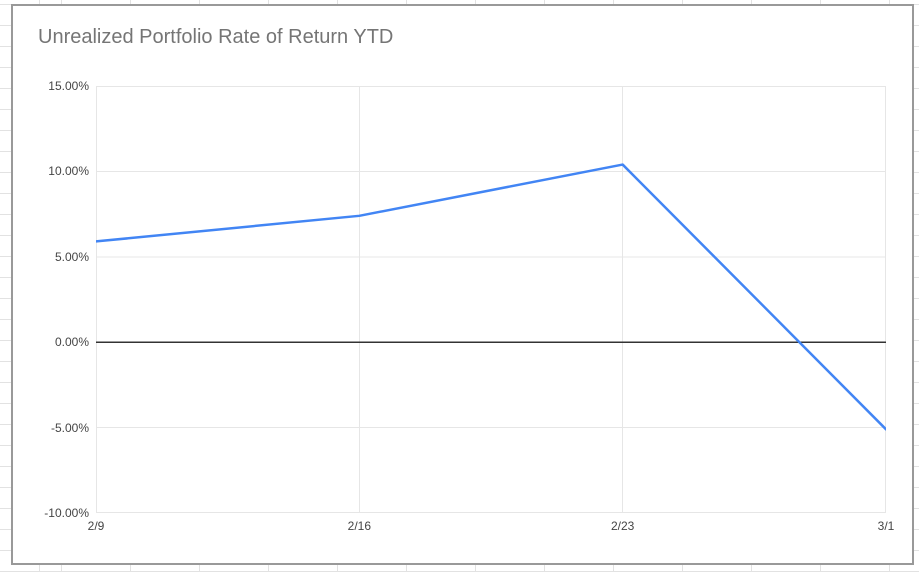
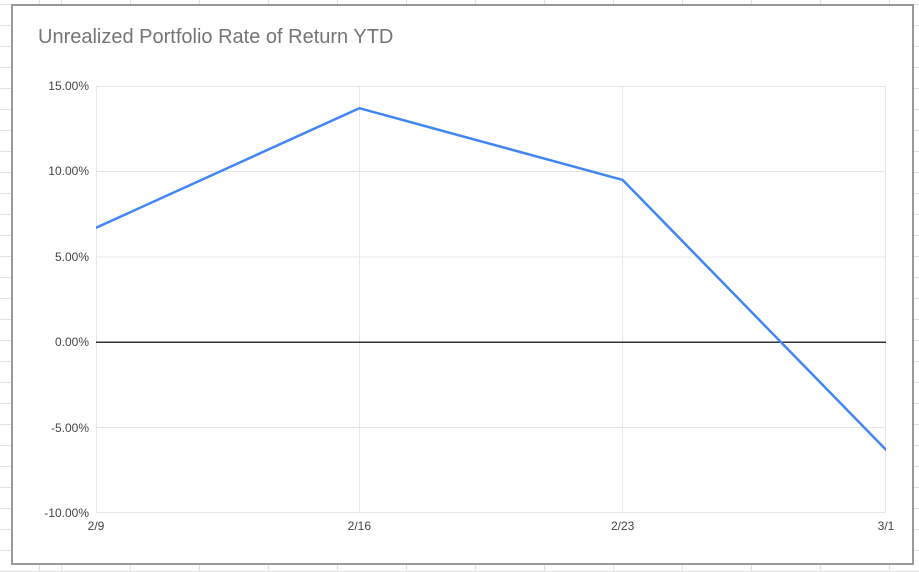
2/9: 5.9% -> 6.7%
2/16: 7.4% -> 13.7%
2/23: 10.4% -> 9.5%
3/1: -5.1% -> -6.3%
